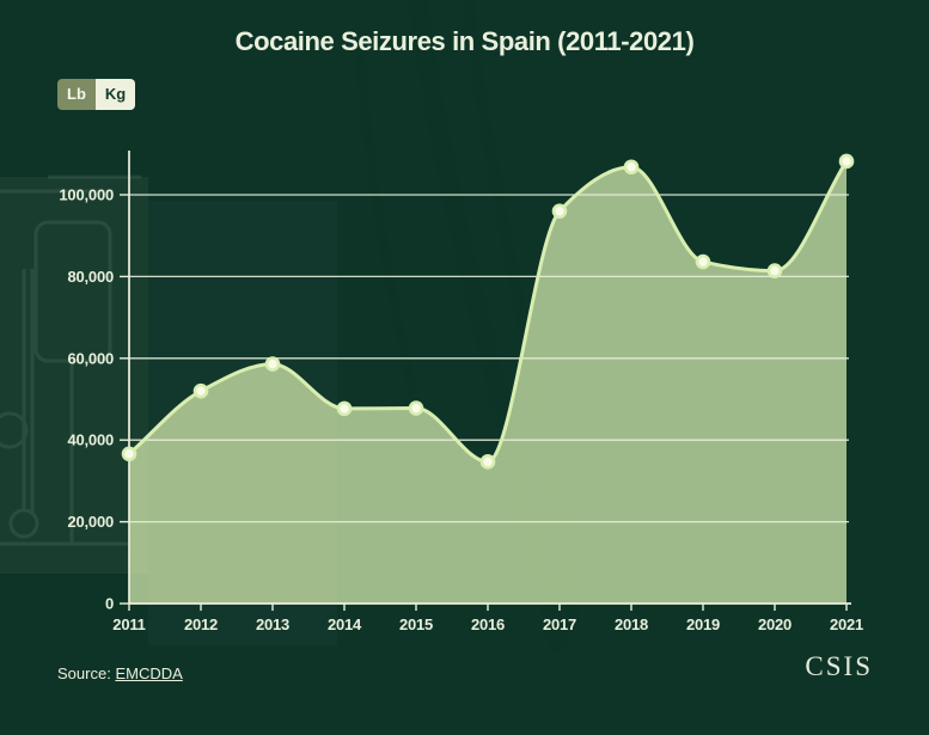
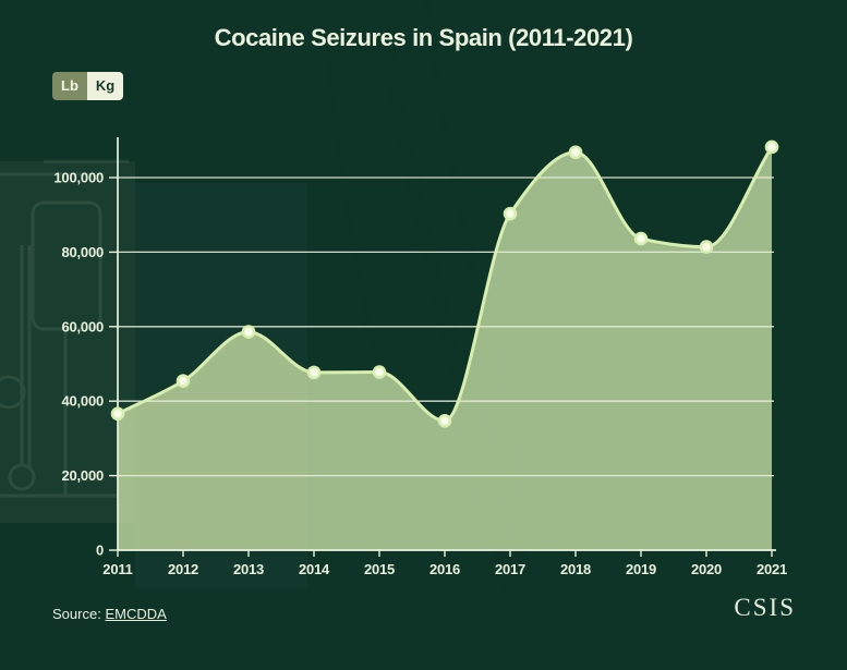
2012: 52000 -> 45000
2017: 96000 -> 90000
